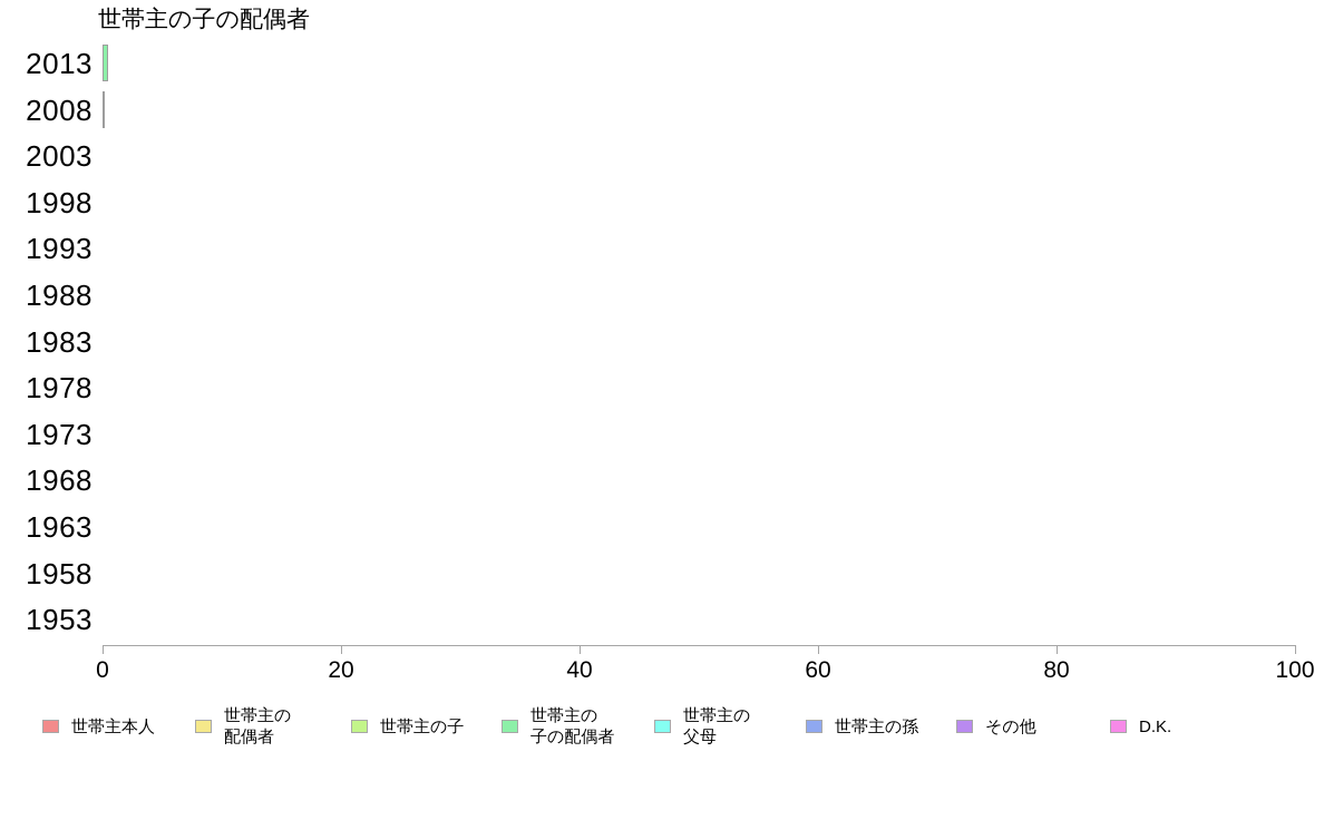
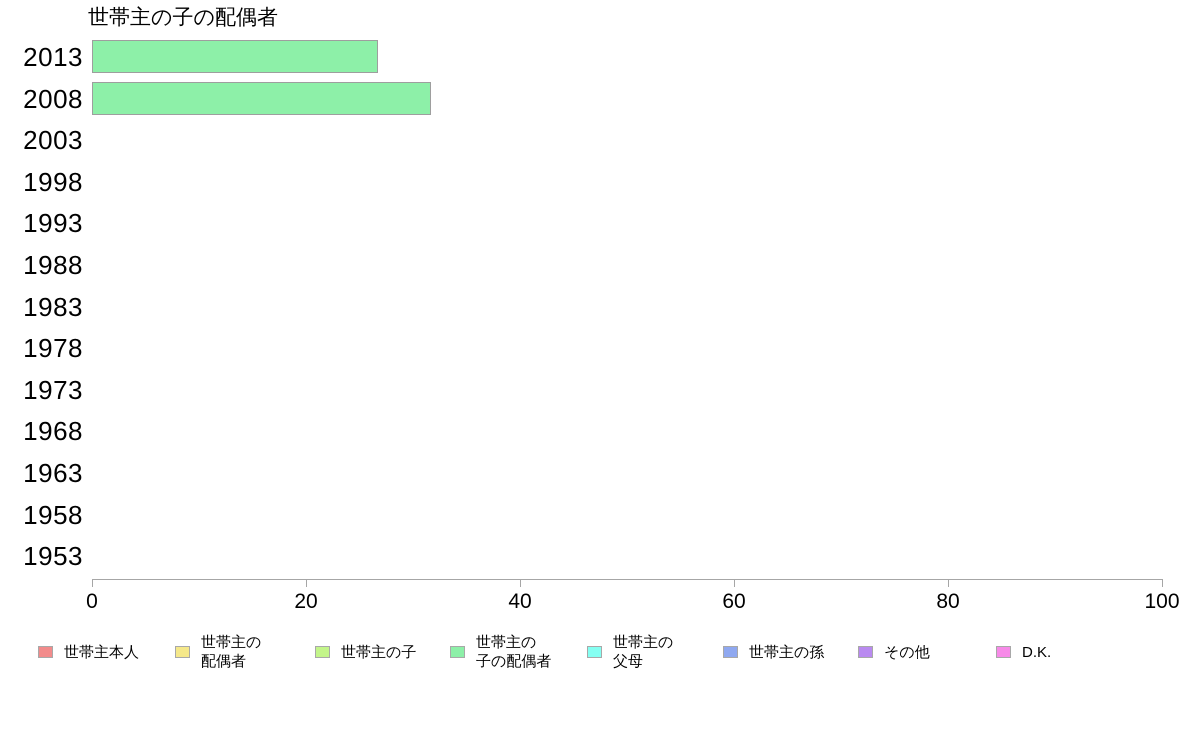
2013: 0.5 -> 26.7
2008: 0.1 -> 31.7
